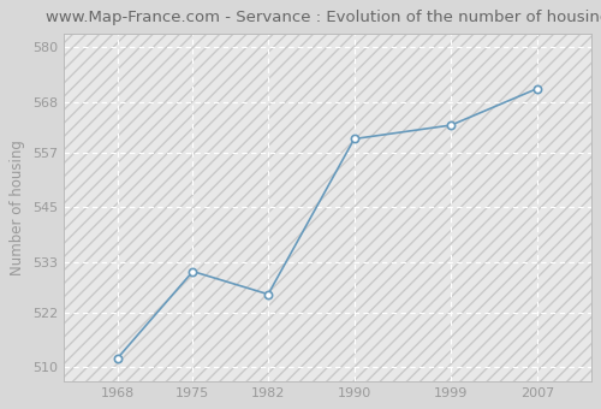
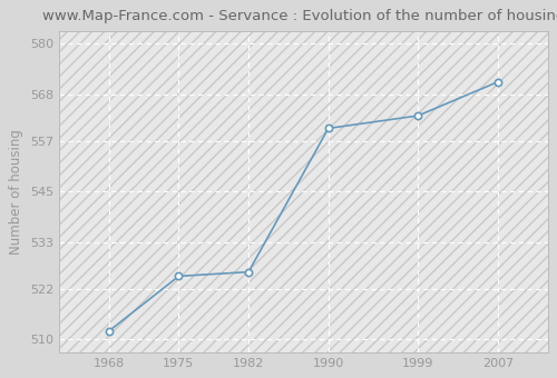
1975: 531 -> 525
